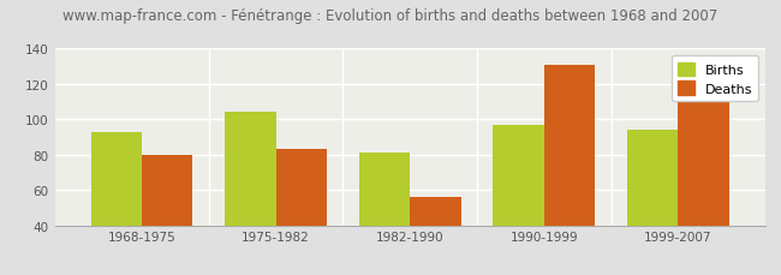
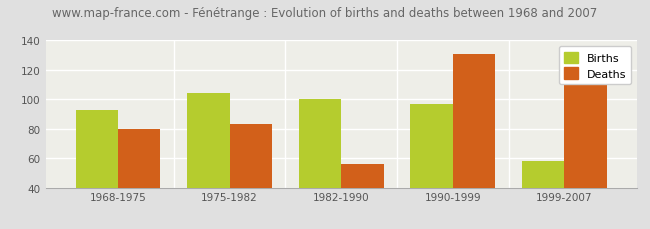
Births/1982-1990: 81 -> 100
Births/1999-2007: 94 -> 58
